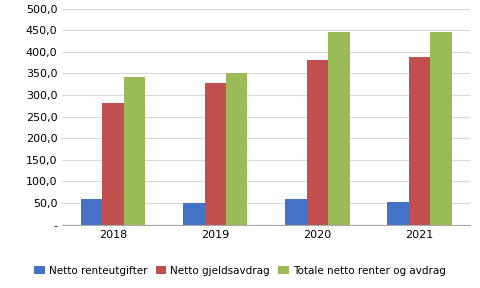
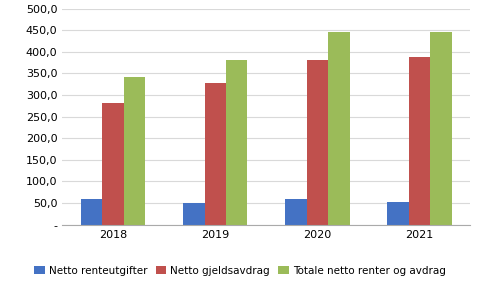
Totale netto renter og avdrag/2019: 350 -> 380
